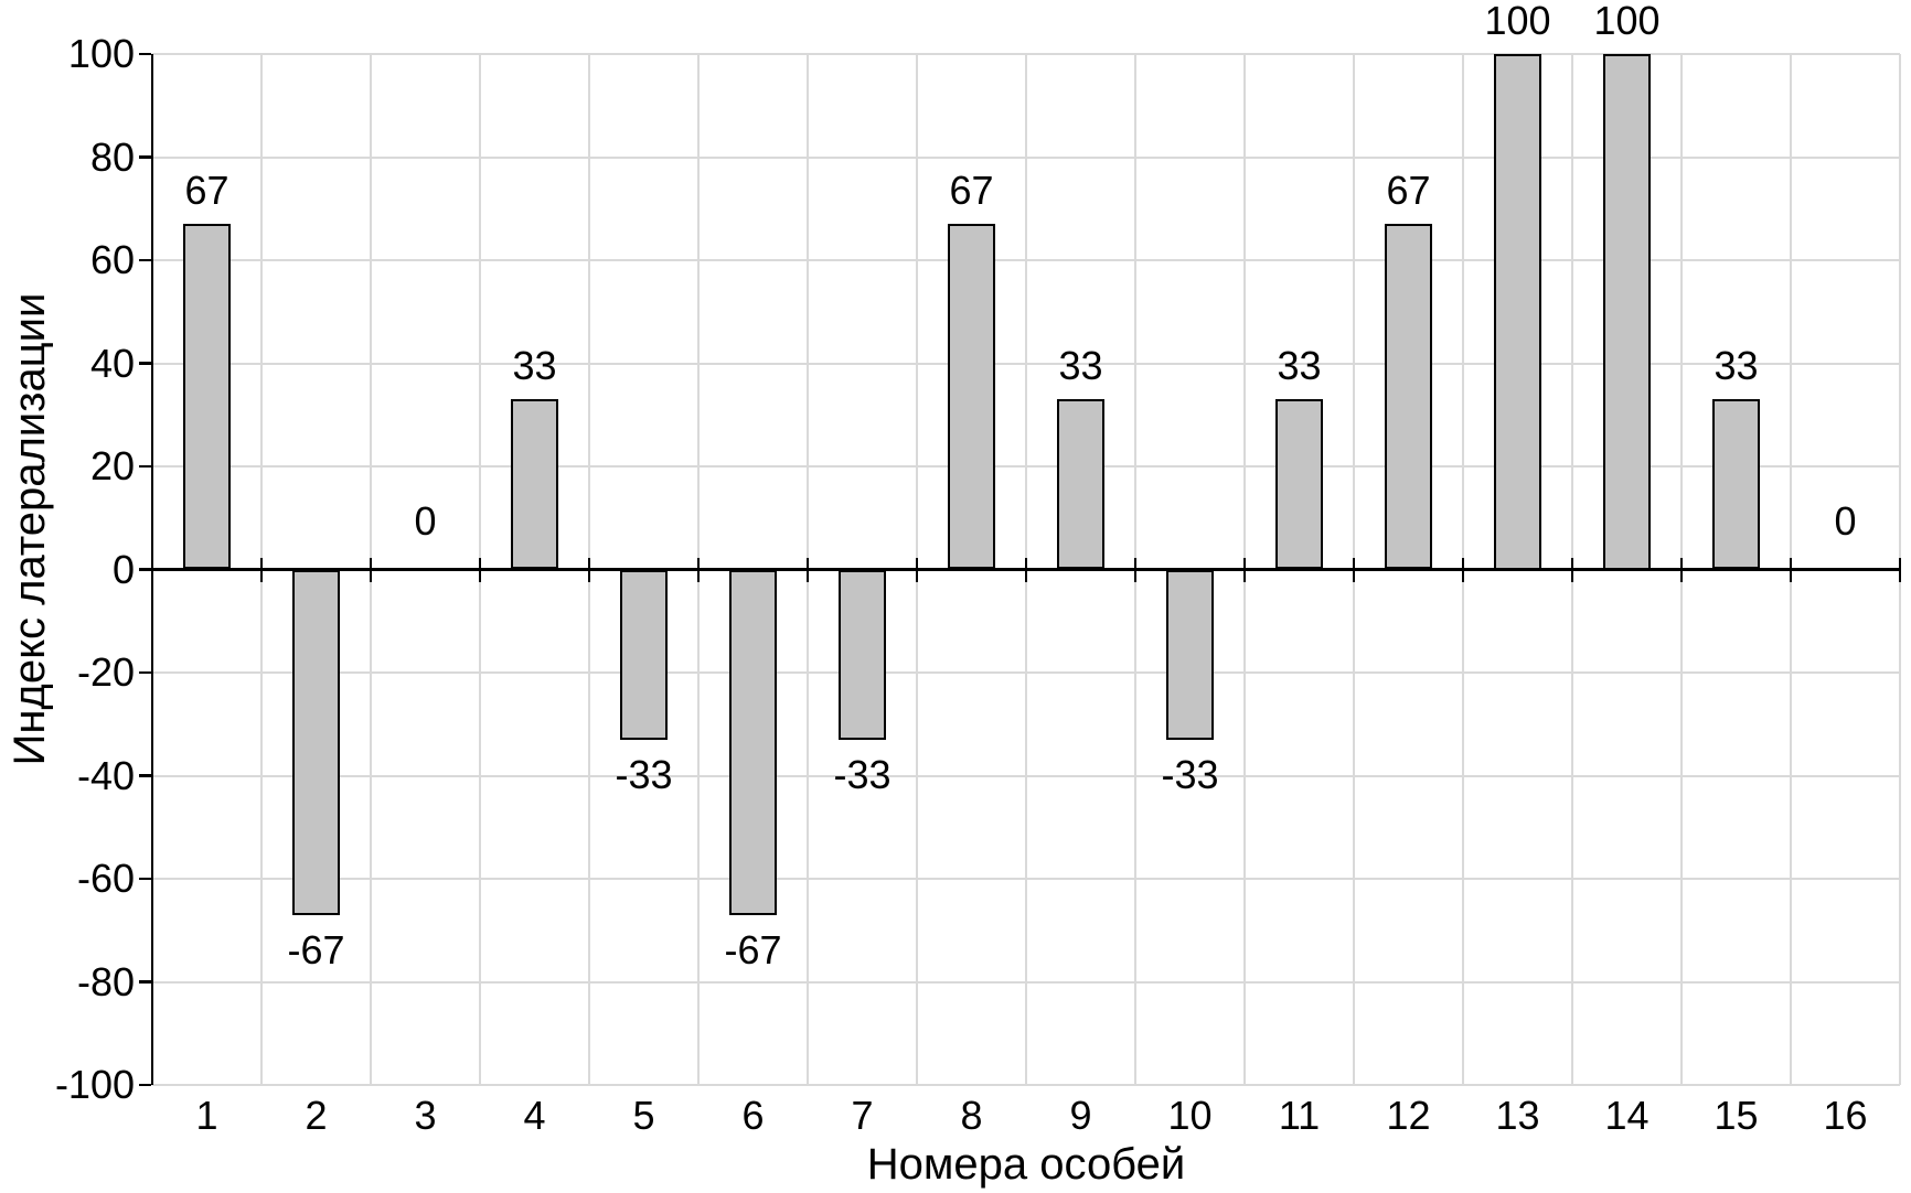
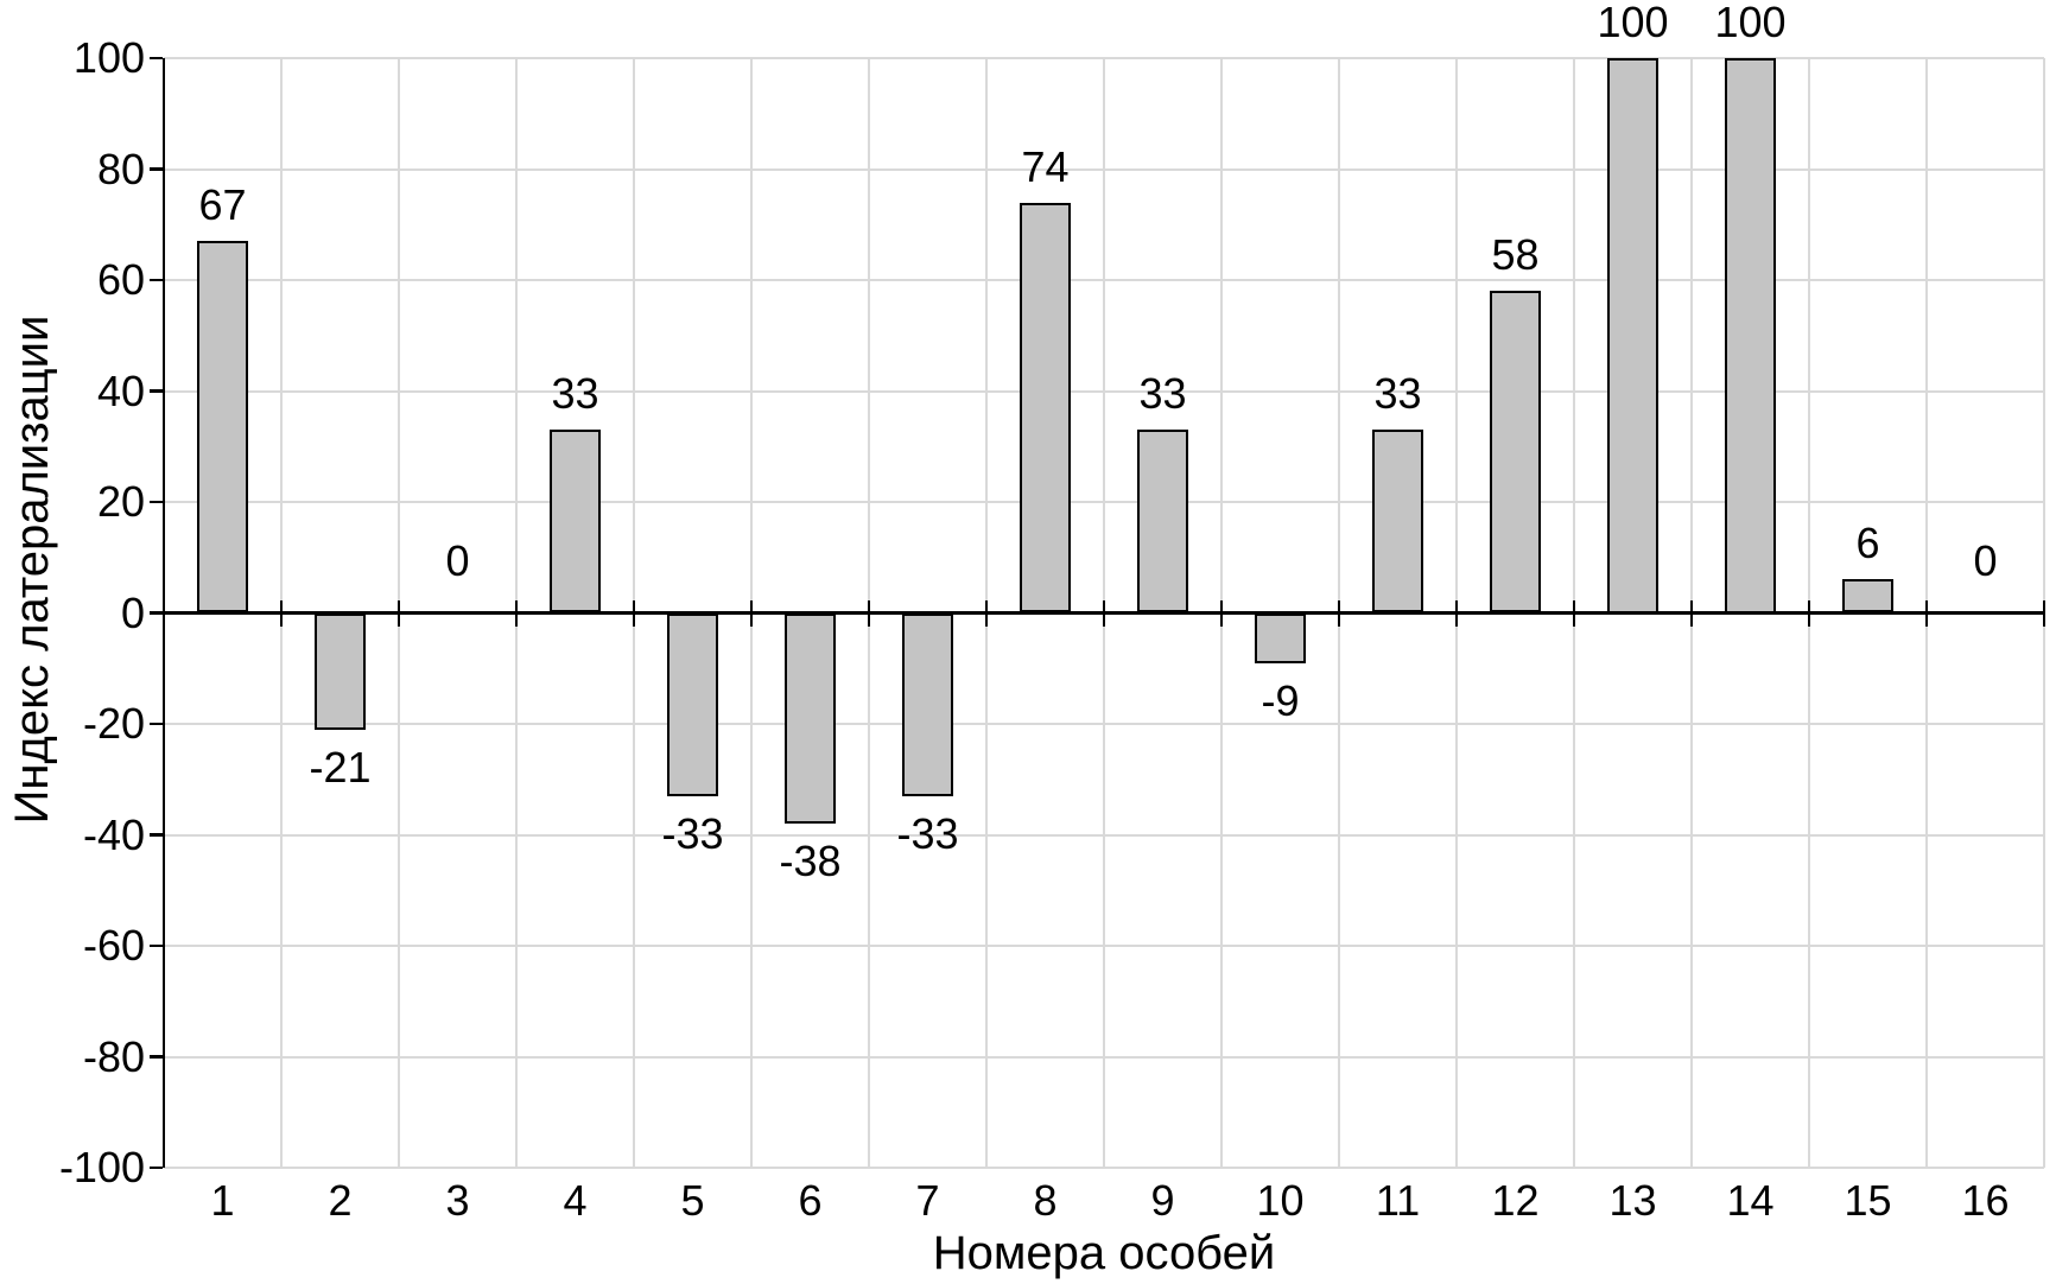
2: -67 -> -21
6: -67 -> -38
8: 67 -> 74
10: -33 -> -9
12: 67 -> 58
15: 33 -> 6
